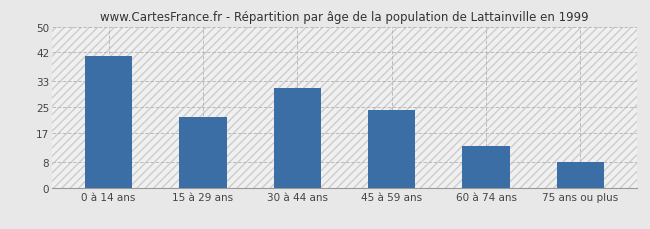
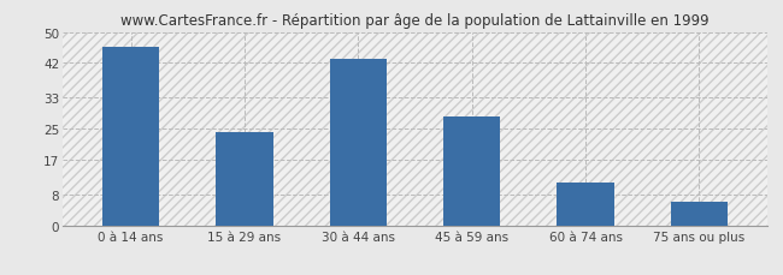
0 à 14 ans: 41 -> 46
15 à 29 ans: 22 -> 24
30 à 44 ans: 31 -> 43
45 à 59 ans: 24 -> 28
60 à 74 ans: 13 -> 11
75 ans ou plus: 8 -> 6
